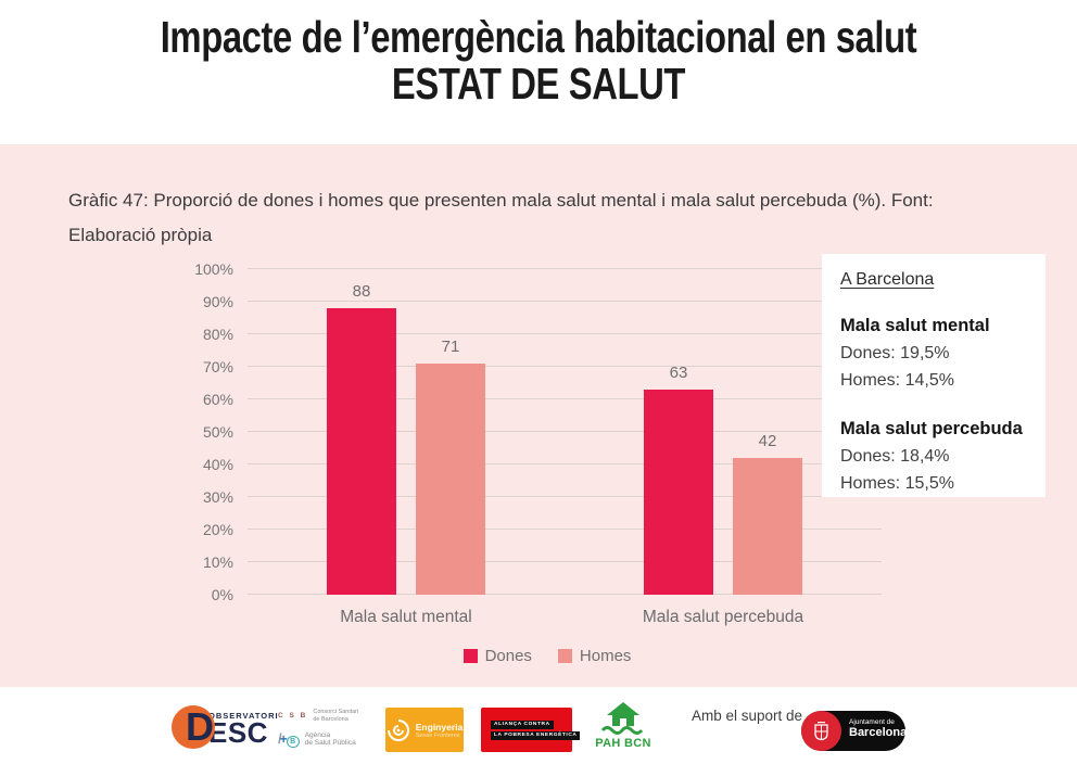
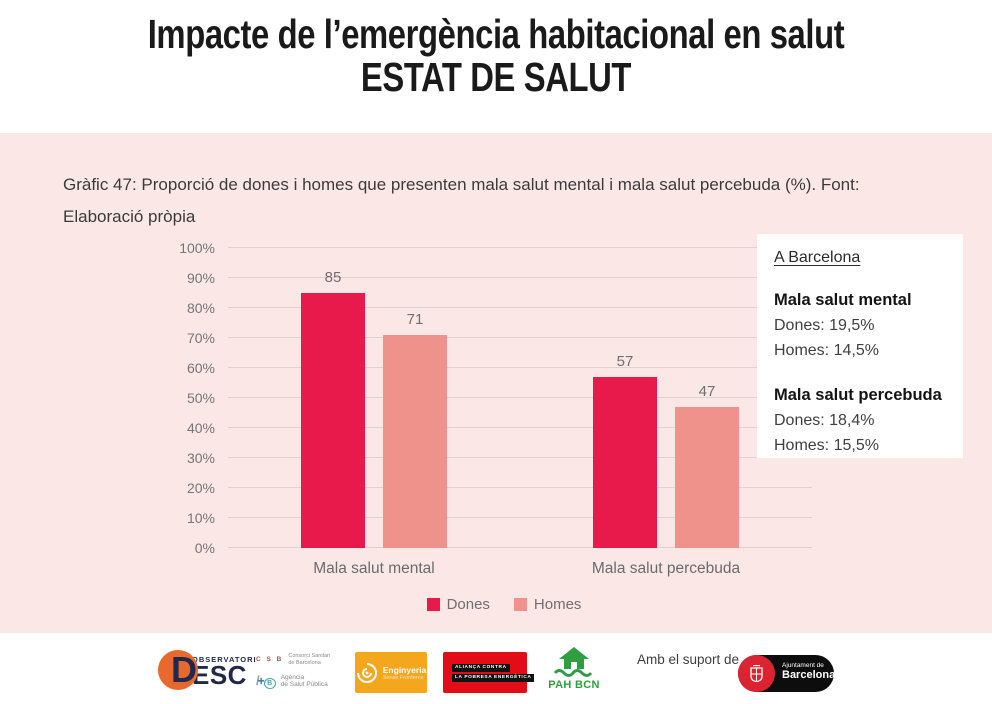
Dones/Mala salut mental: 88 -> 85
Dones/Mala salut percebuda: 63 -> 57
Homes/Mala salut percebuda: 42 -> 47
